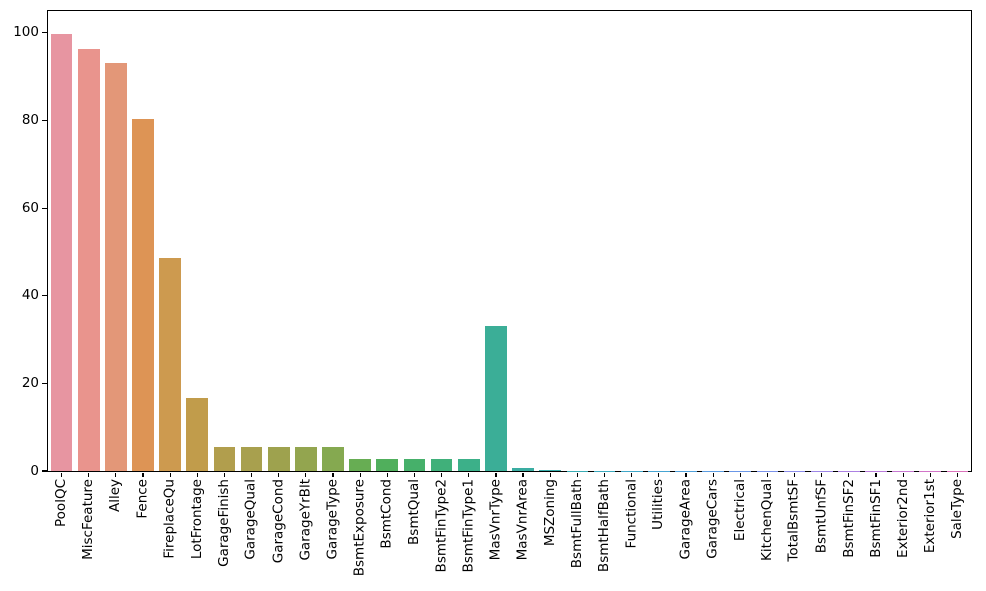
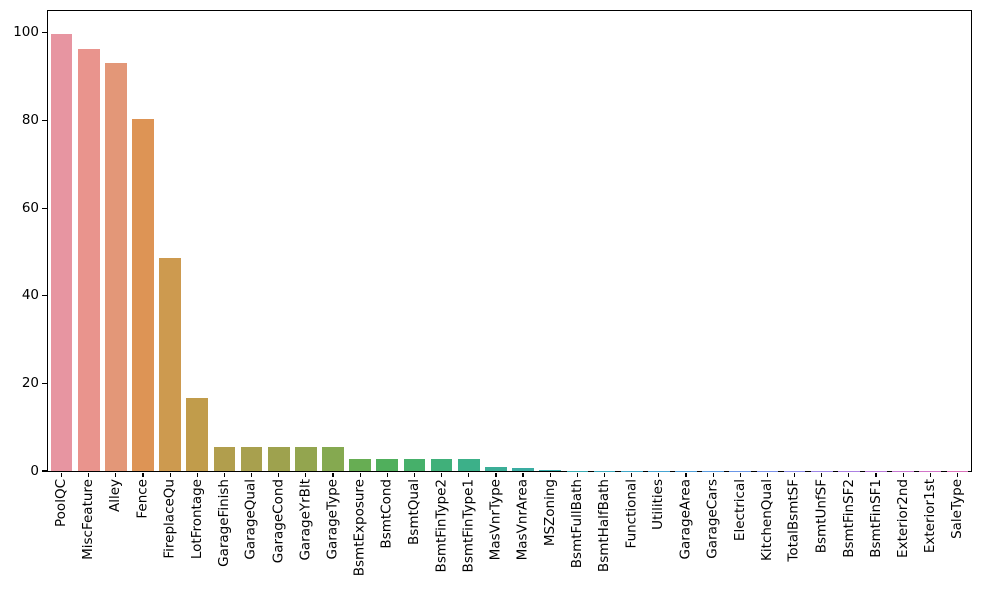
MasVnrType: 33 -> 1
